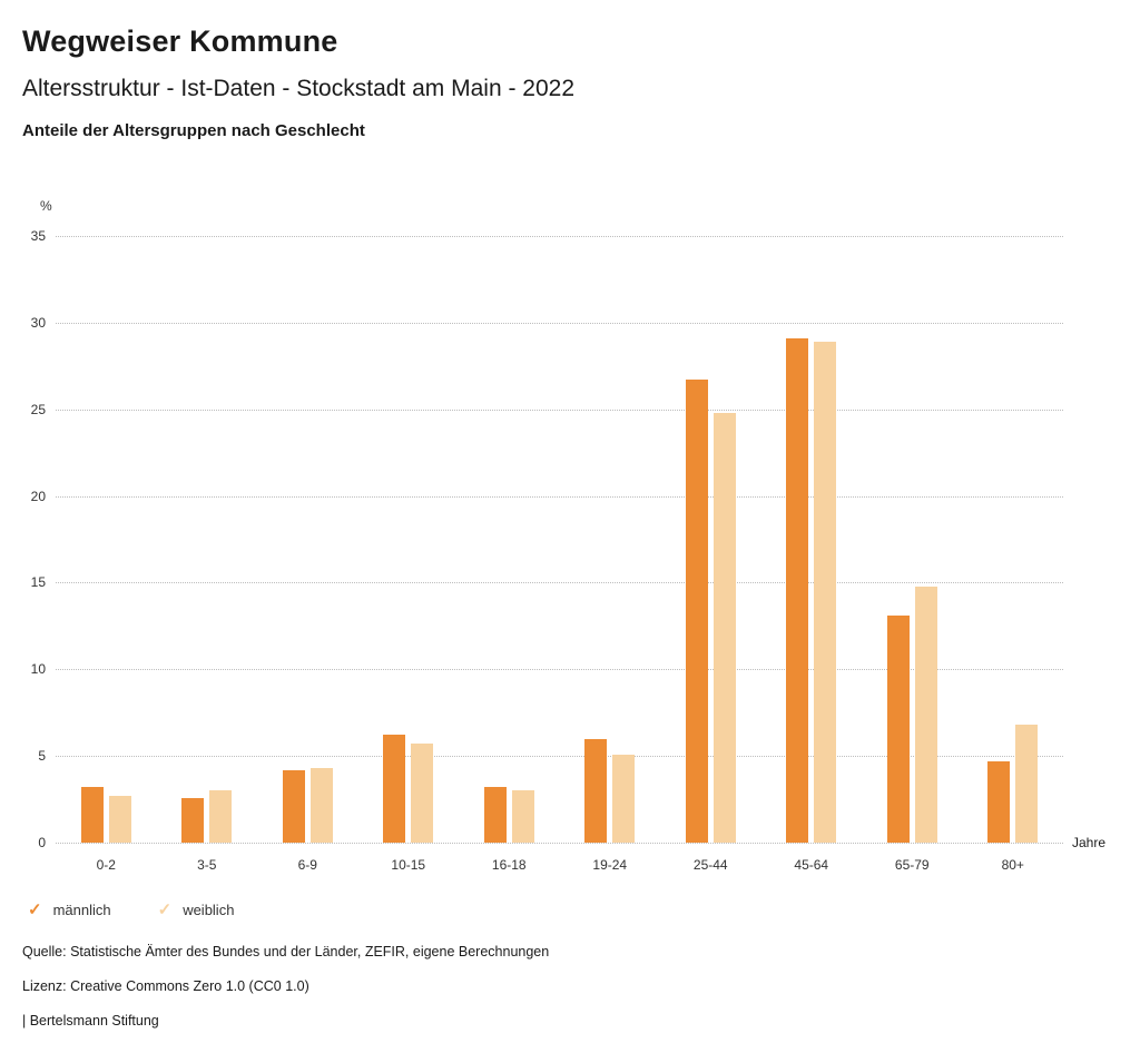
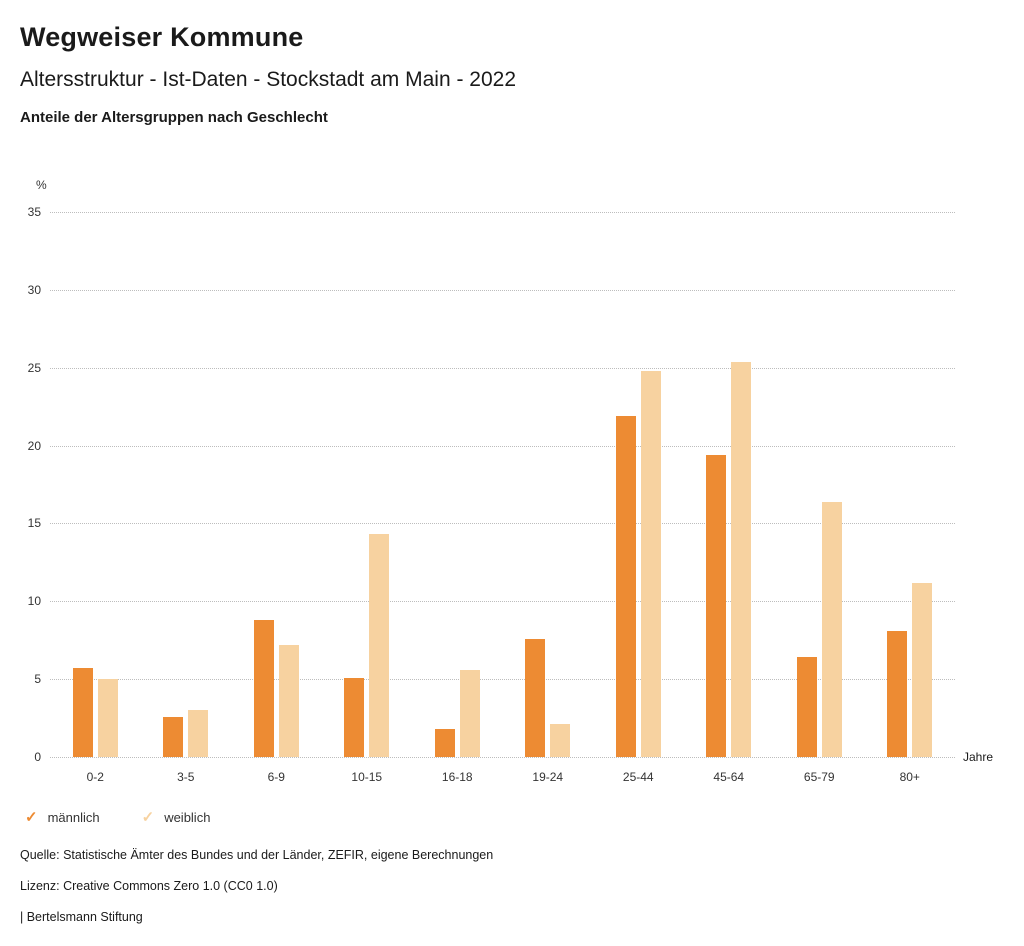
männlich/0-2: 3.2 -> 5.7
weiblich/0-2: 2.7 -> 5.0
männlich/6-9: 4.2 -> 8.8
weiblich/6-9: 4.3 -> 7.2
männlich/10-15: 6.2 -> 5.1
weiblich/10-15: 5.7 -> 14.3
männlich/16-18: 3.2 -> 1.8
weiblich/16-18: 3.0 -> 5.6
männlich/19-24: 6.0 -> 7.6
weiblich/19-24: 5.1 -> 2.1
männlich/25-44: 26.7 -> 21.9
männlich/45-64: 29.1 -> 19.4
weiblich/45-64: 28.9 -> 25.4
männlich/65-79: 13.1 -> 6.4
weiblich/65-79: 14.8 -> 16.4
männlich/80+: 4.7 -> 8.1
weiblich/80+: 6.8 -> 11.2
